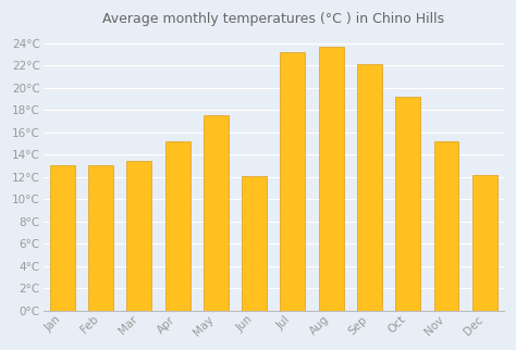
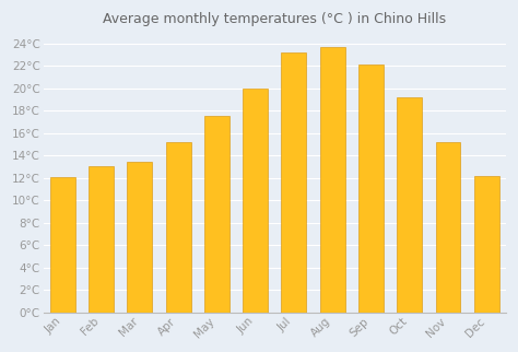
Jan: 13.1°C -> 12.1°C
Jun: 12.1°C -> 20.0°C
